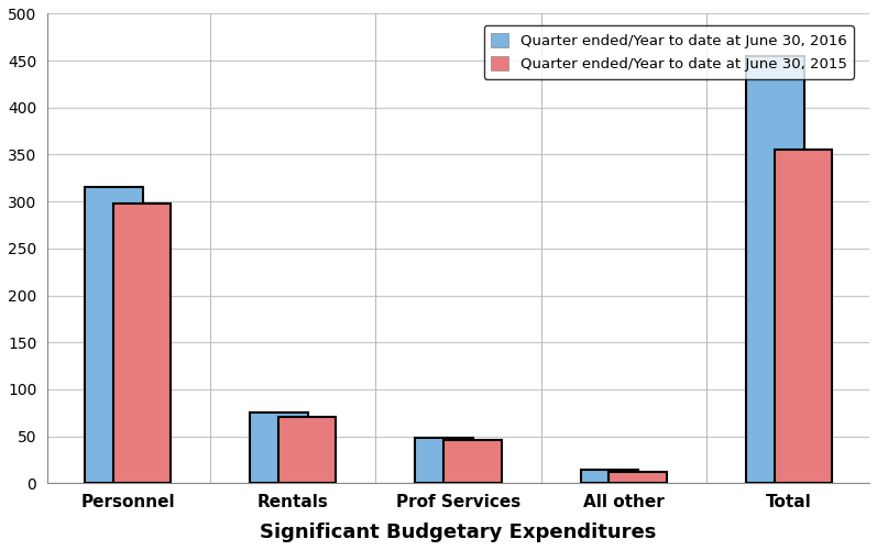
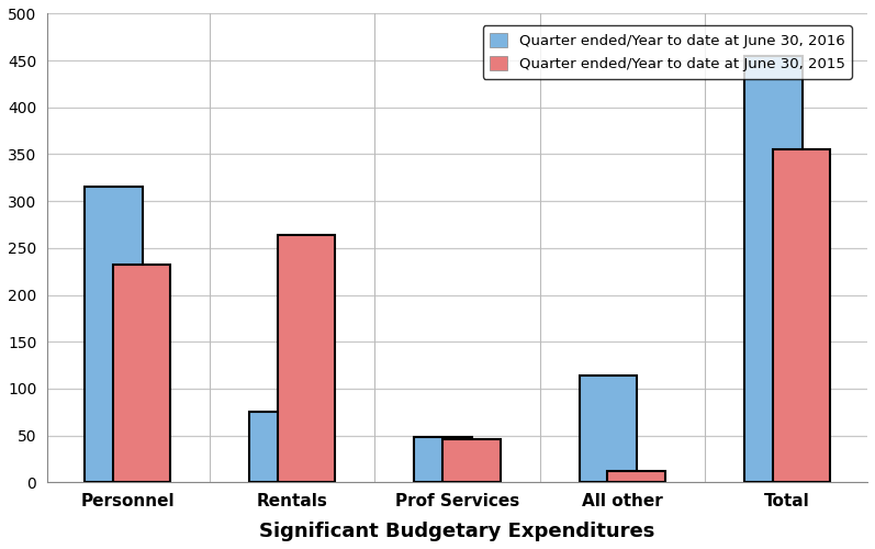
Quarter ended/Year to date at June 30, 2015/Personnel: 298 -> 232
Quarter ended/Year to date at June 30, 2015/Rentals: 70 -> 264
Quarter ended/Year to date at June 30, 2016/All other: 14 -> 114
